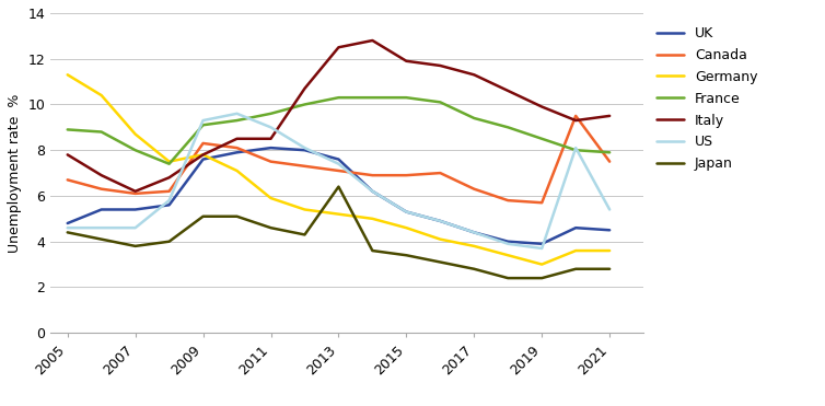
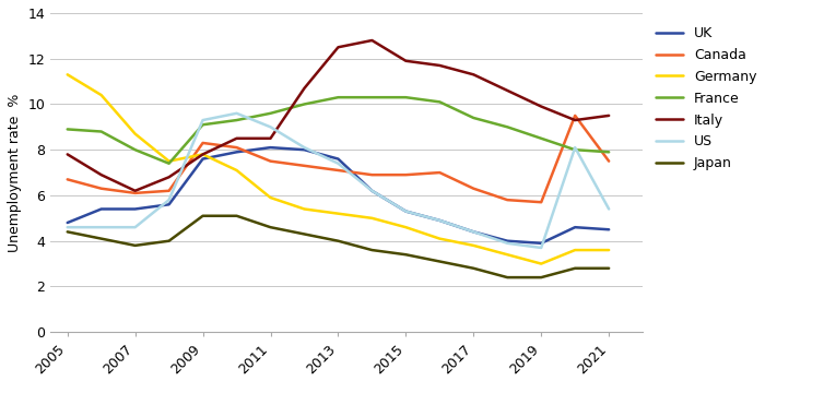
Japan/2013: 6.4 -> 4.0
